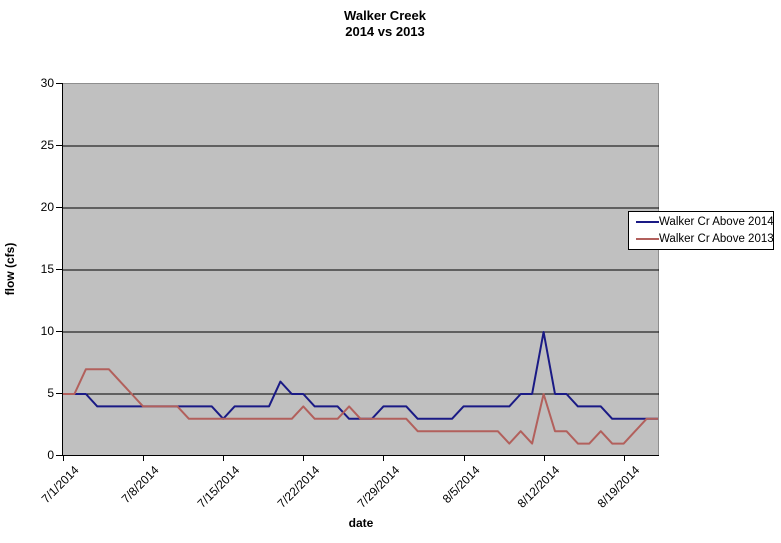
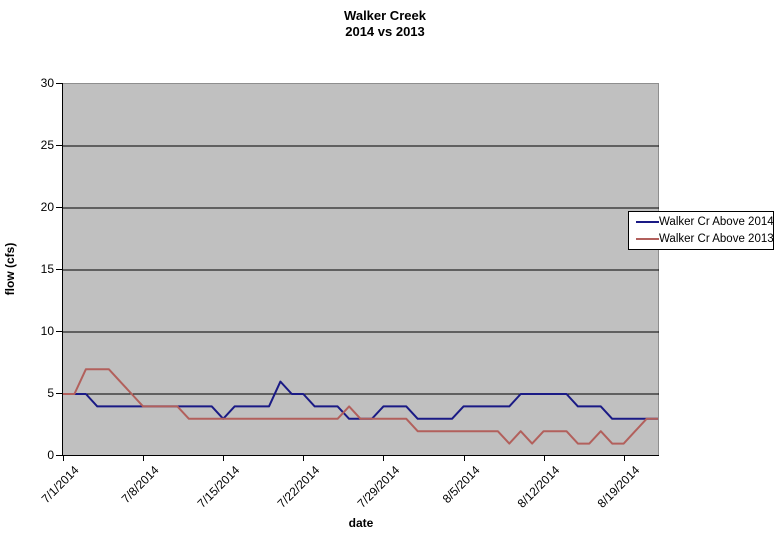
Walker Cr Above 2013/7/22/2014: 4 -> 3
Walker Cr Above 2014/8/12/2014: 10 -> 5
Walker Cr Above 2013/8/12/2014: 5 -> 2
